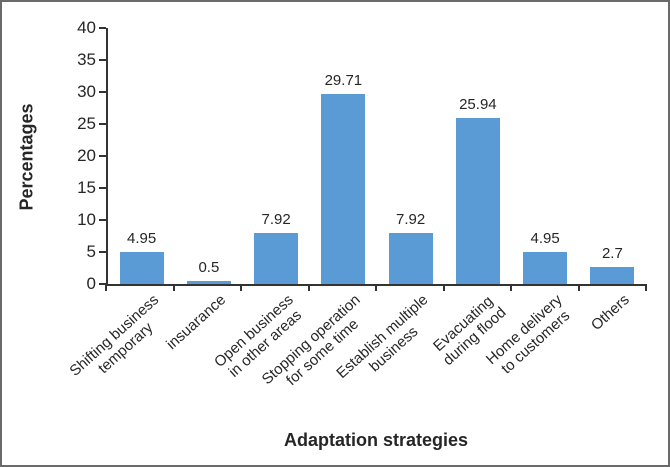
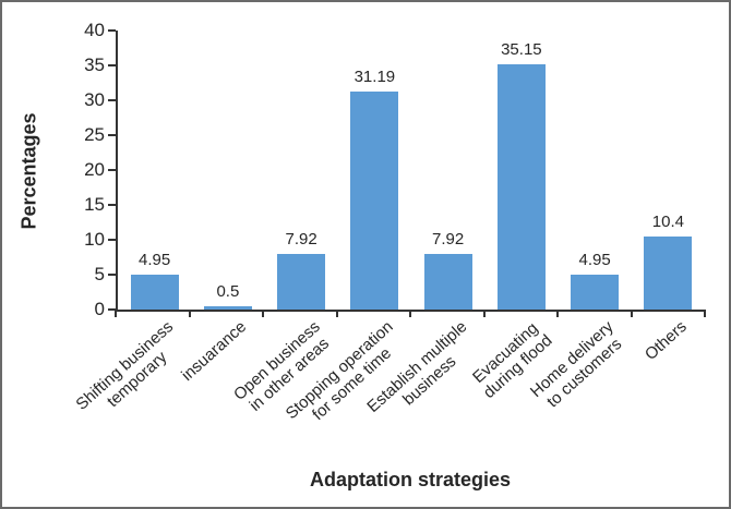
Stopping operation for some time: 29.71 -> 31.19
Evacuating during flood: 25.94 -> 35.15
Others: 2.7 -> 10.4
